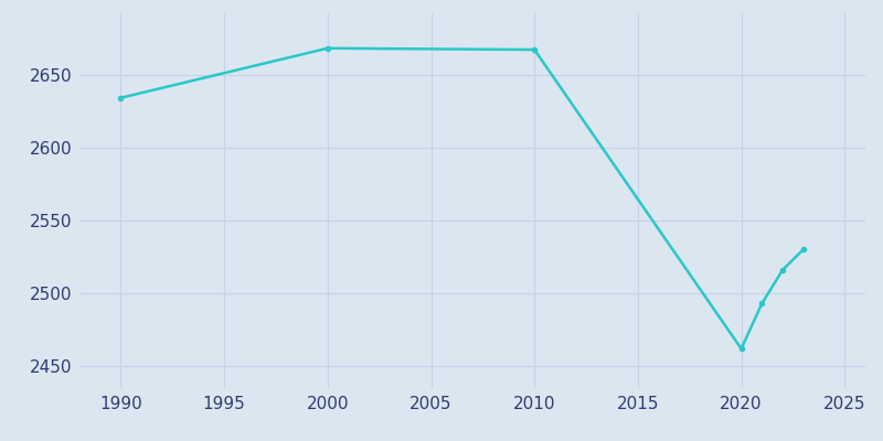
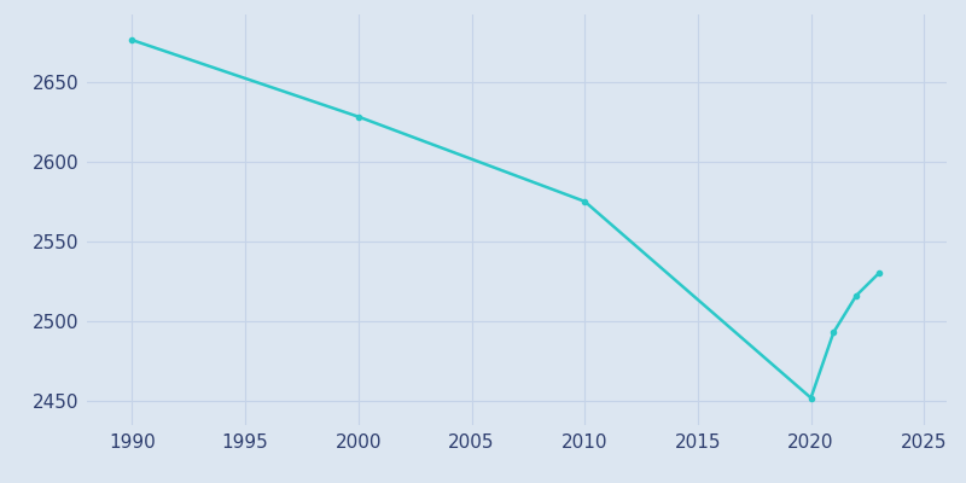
1990: 2634 -> 2676
2000: 2668 -> 2628
2010: 2667 -> 2575
2020: 2462 -> 2452
